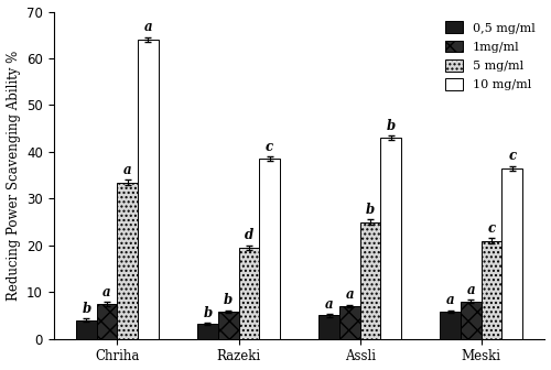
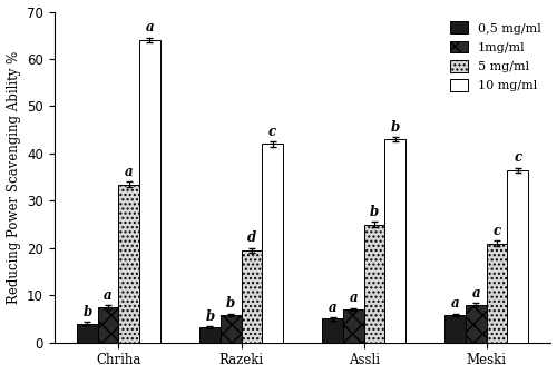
10 mg/ml/Razeki: 38.5 -> 42.0
